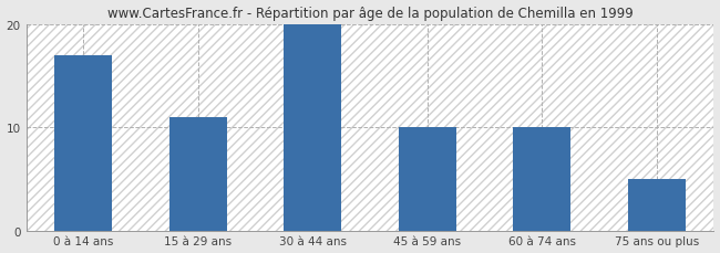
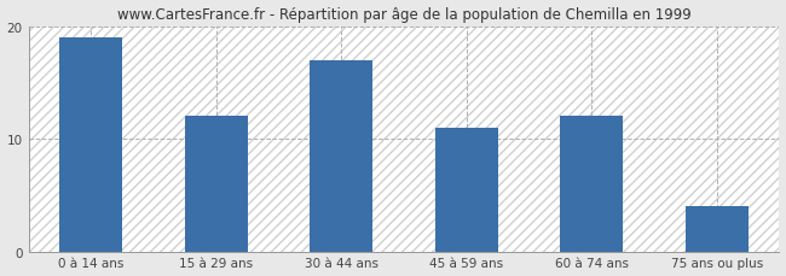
0 à 14 ans: 17 -> 19
15 à 29 ans: 11 -> 12
30 à 44 ans: 20 -> 17
45 à 59 ans: 10 -> 11
60 à 74 ans: 10 -> 12
75 ans ou plus: 5 -> 4
